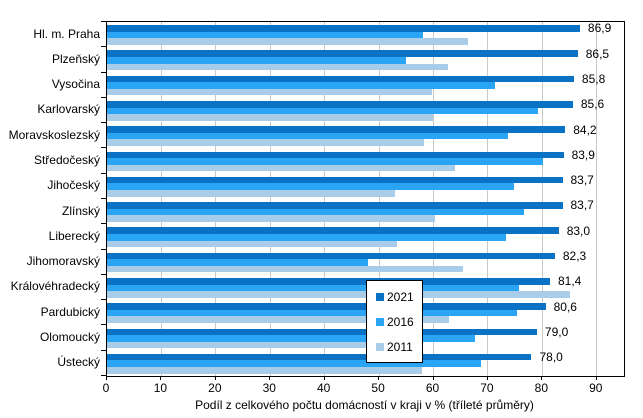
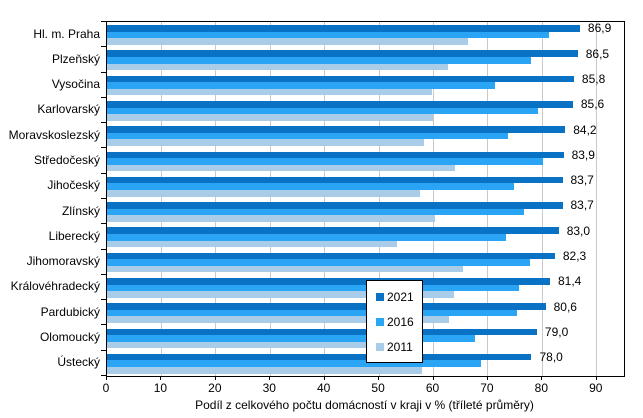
2016/Hl. m. Praha: 58 -> 81
2016/Plzeňský: 55 -> 78
2011/Jihočeský: 53 -> 58
2016/Jihomoravský: 48 -> 78
2011/Královéhradecký: 85 -> 64
